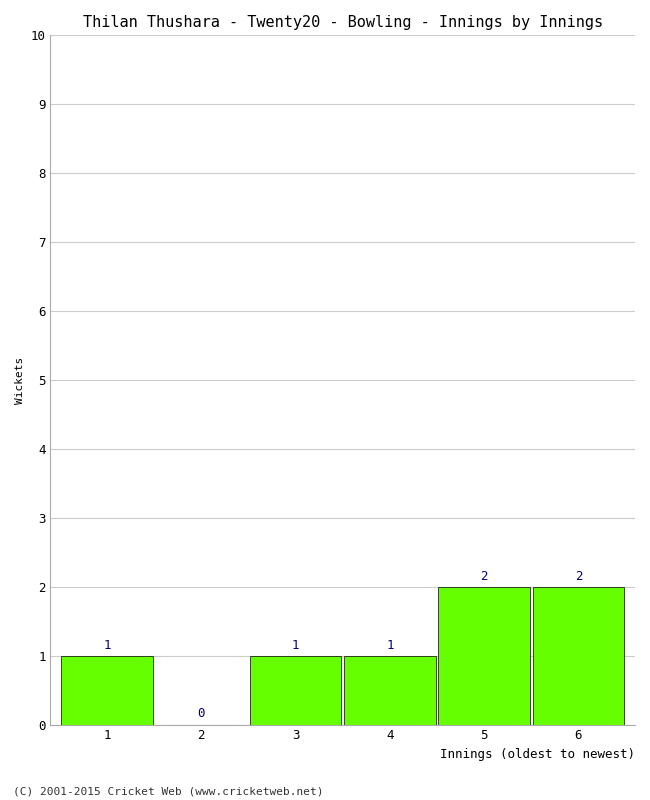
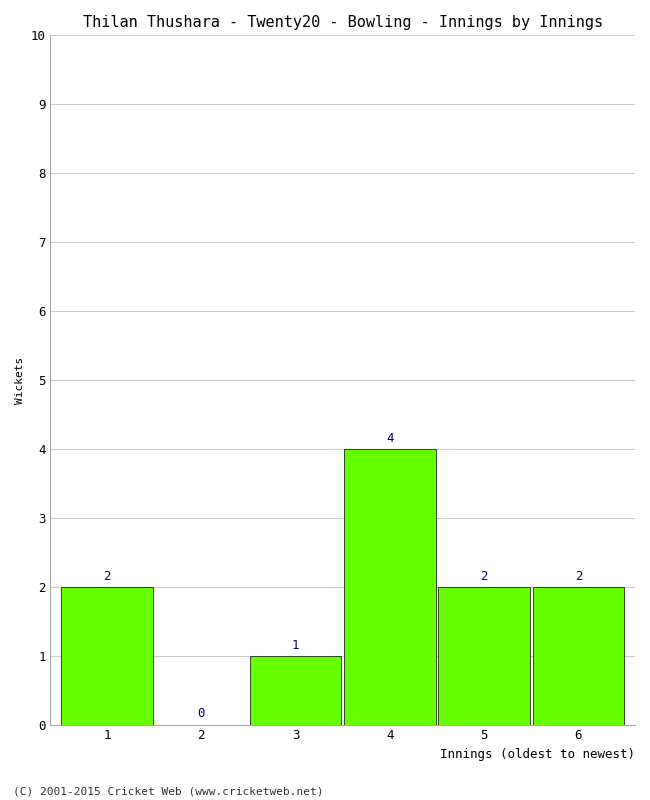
1: 1 -> 2
4: 1 -> 4
